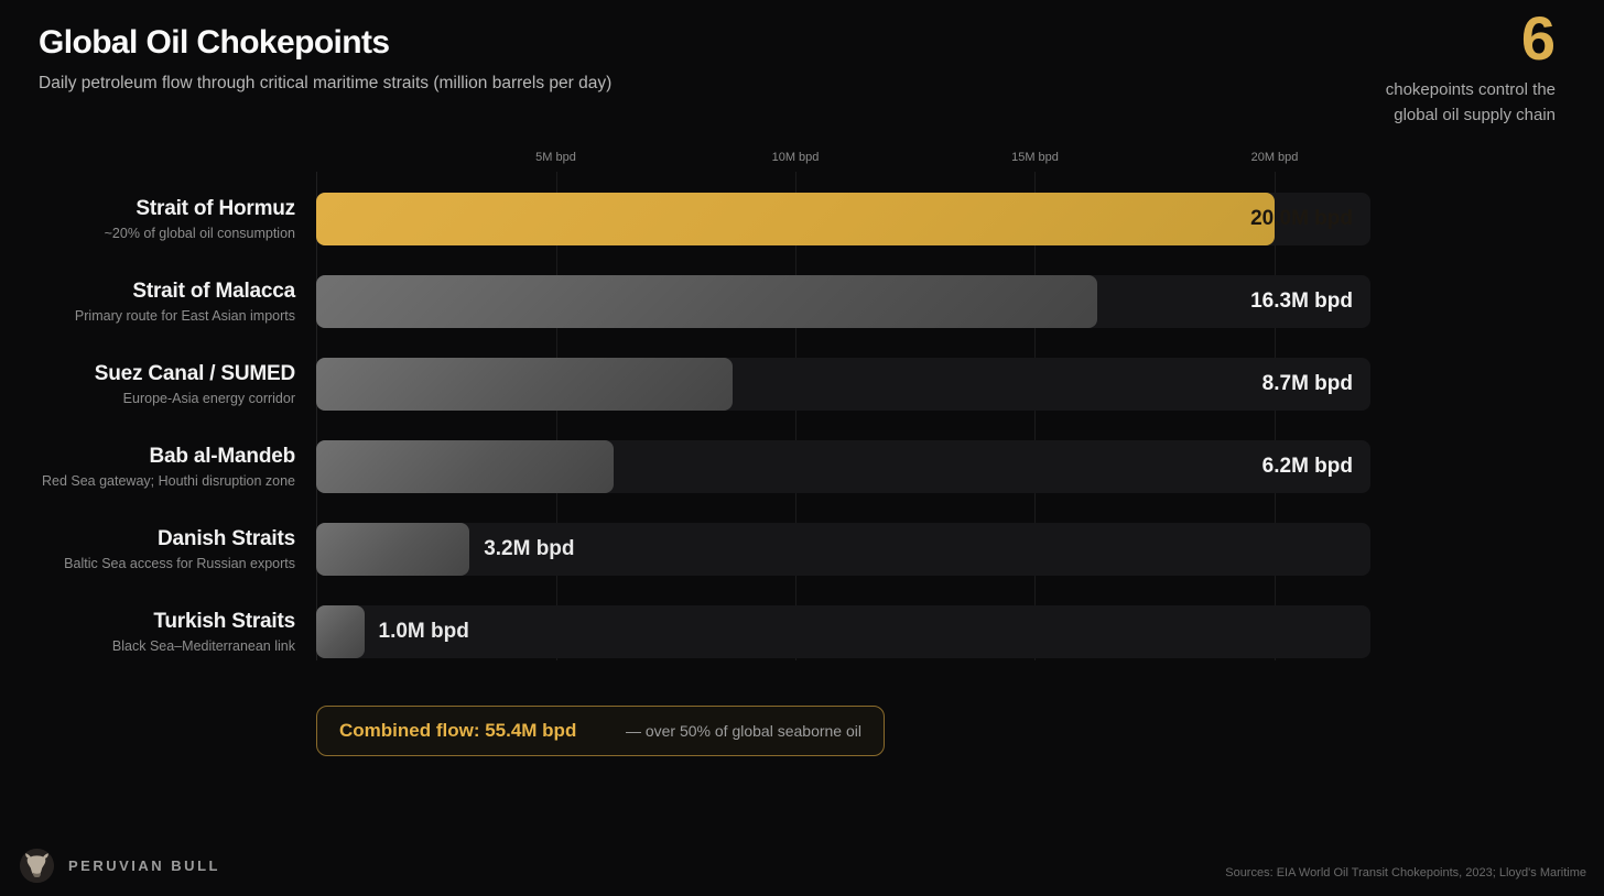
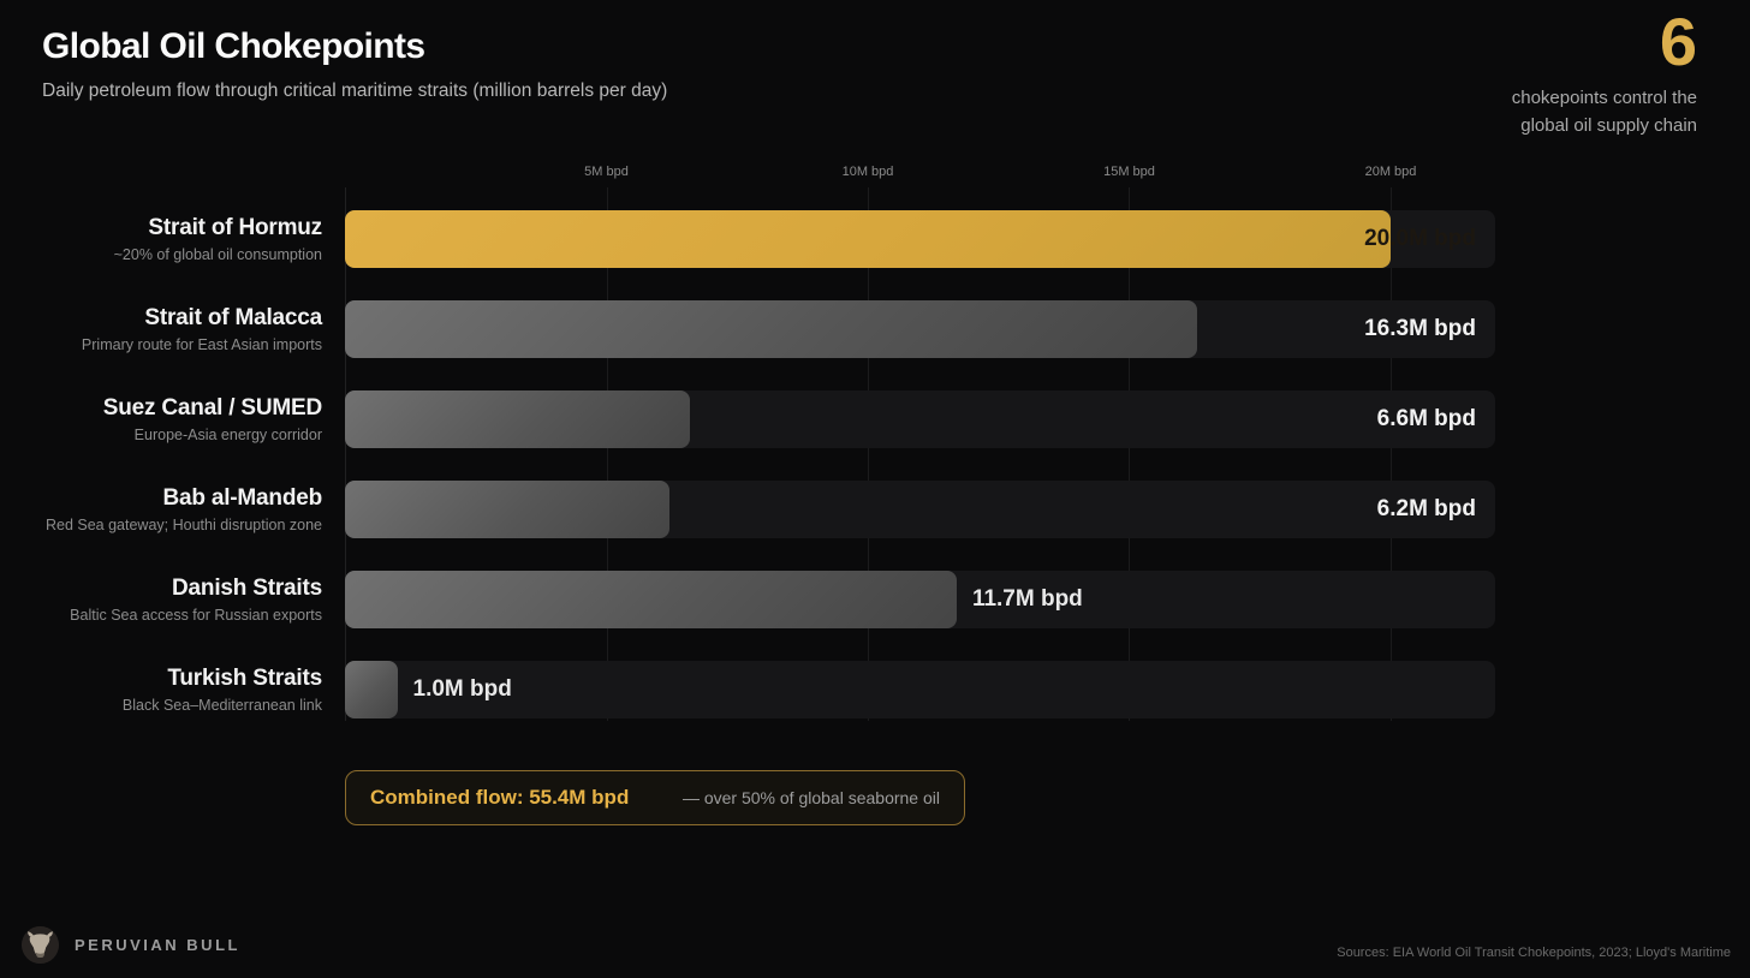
Suez Canal / SUMED: 8.7M -> 6.6M
Danish Straits: 3.2M -> 11.7M
